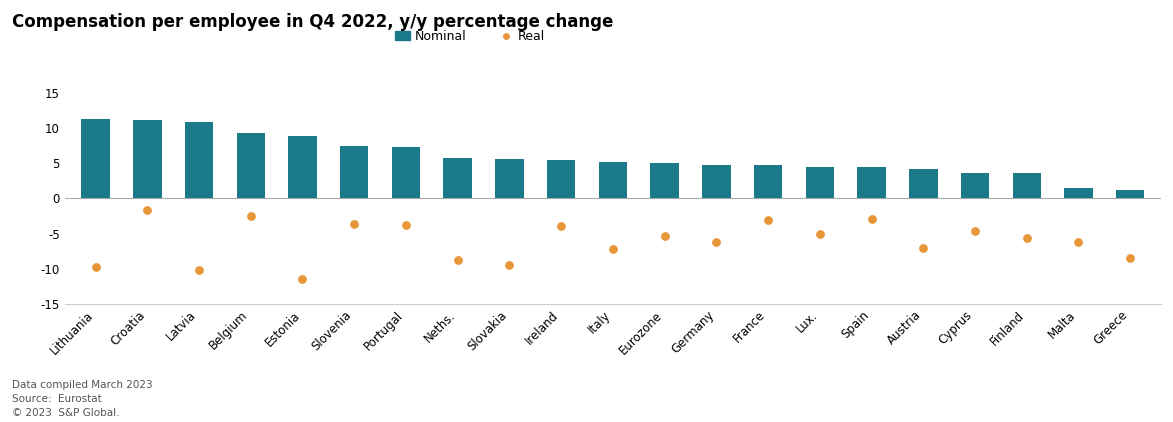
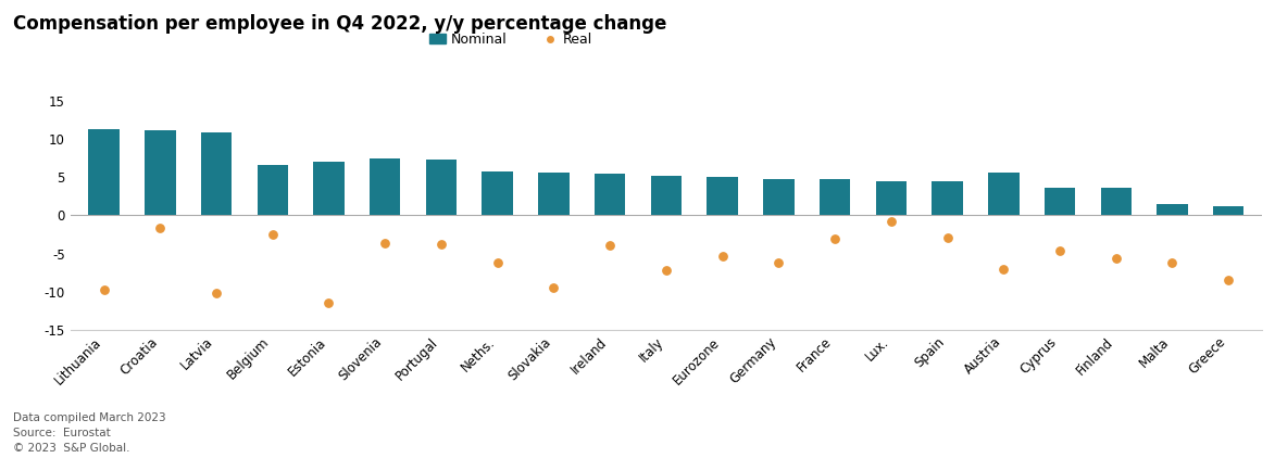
Nominal/Belgium: 9.3 -> 6.6
Nominal/Estonia: 8.9 -> 7.0
Real/Neths.: -8.8 -> -6.2
Real/Lux.: -5.1 -> -0.8
Nominal/Austria: 4.2 -> 5.6
